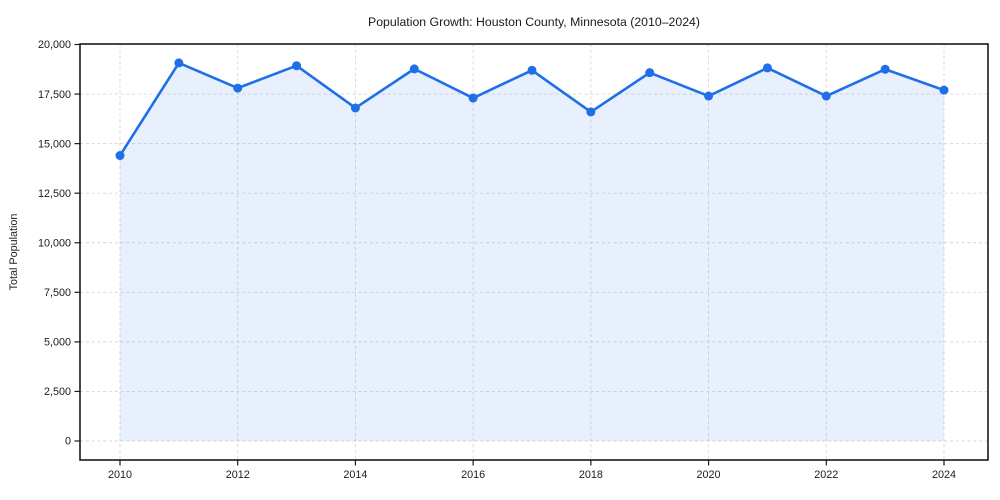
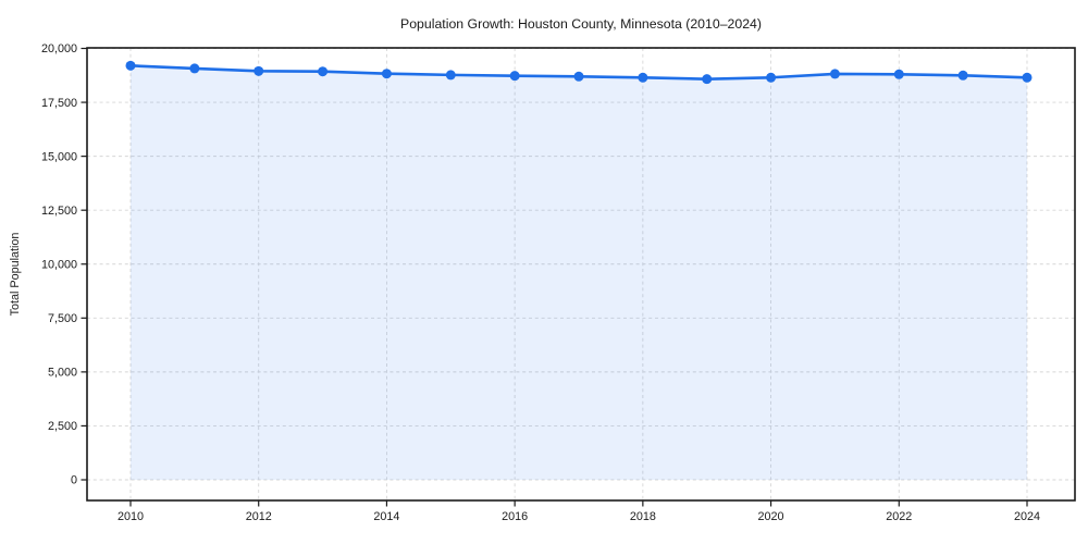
2010: 14400 -> 19200
2012: 17800 -> 19000
2014: 16800 -> 18800
2016: 17300 -> 18700
2018: 16600 -> 18600
2020: 17400 -> 18600
2022: 17400 -> 18800
2024: 17700 -> 18600
